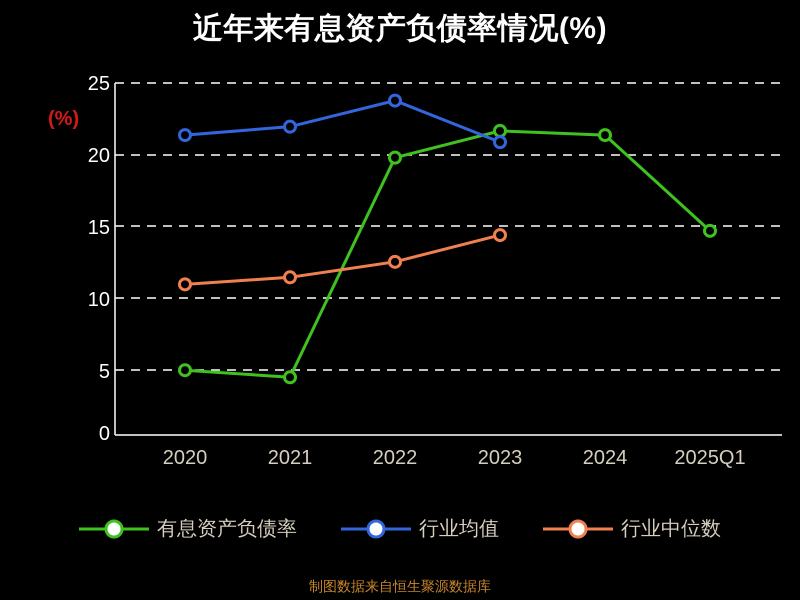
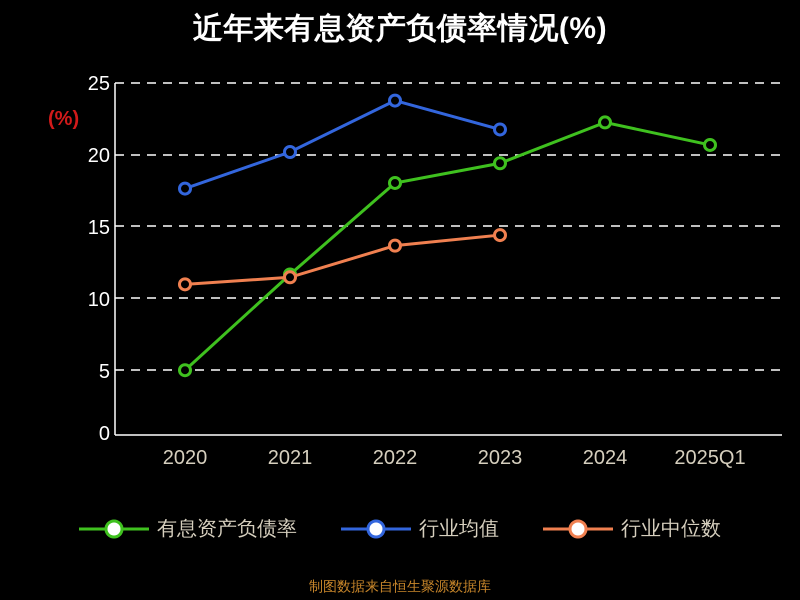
行业均值/2020: 21.3 -> 17.5
有息资产负债率/2021: 4.1 -> 11.4
行业均值/2021: 21.9 -> 20.1
有息资产负债率/2022: 19.7 -> 17.9
行业中位数/2022: 12.3 -> 13.4
有息资产负债率/2023: 21.6 -> 19.3
行业均值/2023: 20.8 -> 21.7
有息资产负债率/2024: 21.3 -> 22.2
有息资产负债率/2025Q1: 14.5 -> 20.6
